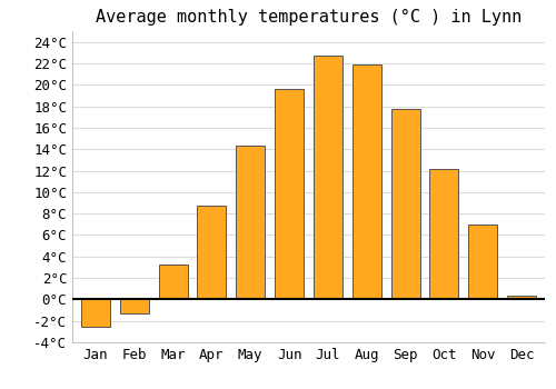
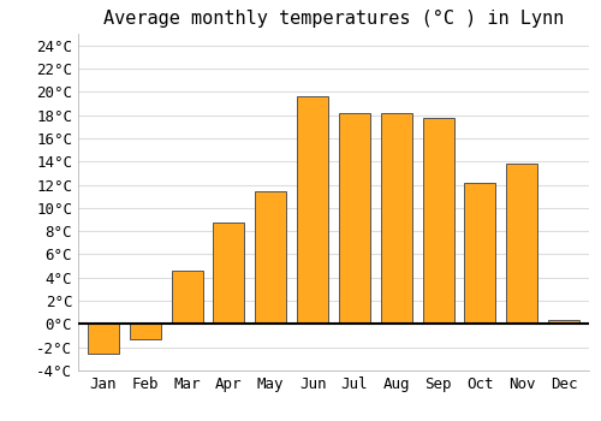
Mar: 3.2°C -> 4.6°C
May: 14.3°C -> 11.4°C
Jul: 22.7°C -> 18.2°C
Aug: 21.9°C -> 18.2°C
Nov: 7.0°C -> 13.8°C
